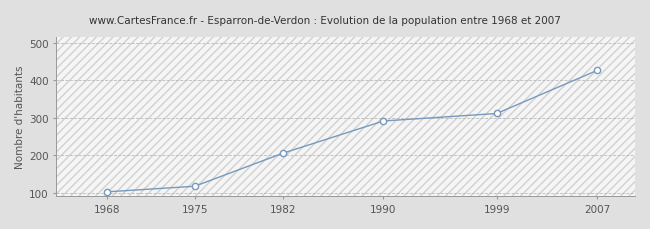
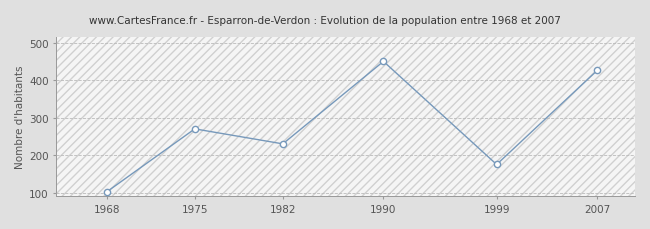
1975: 117 -> 270
1982: 205 -> 230
1990: 291 -> 450
1999: 311 -> 175
